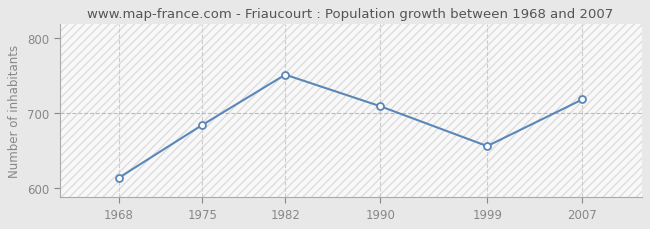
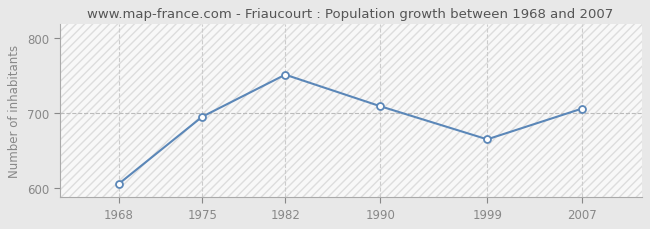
1968: 614 -> 606
1975: 684 -> 695
1999: 656 -> 665
2007: 718 -> 706
